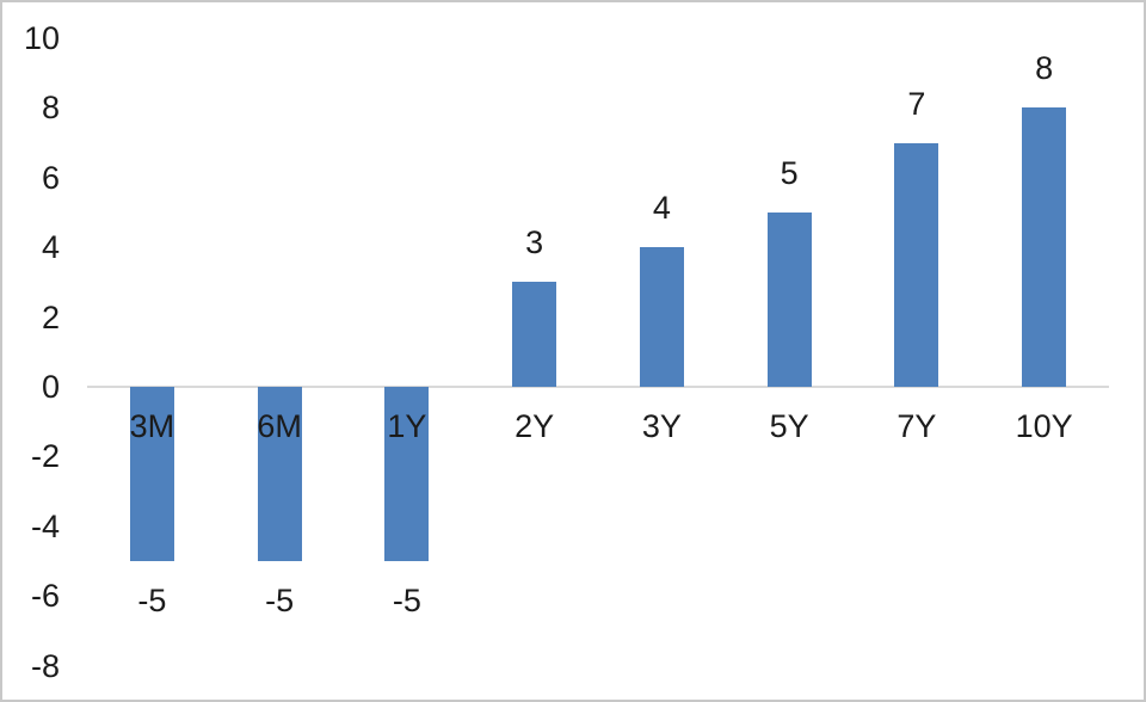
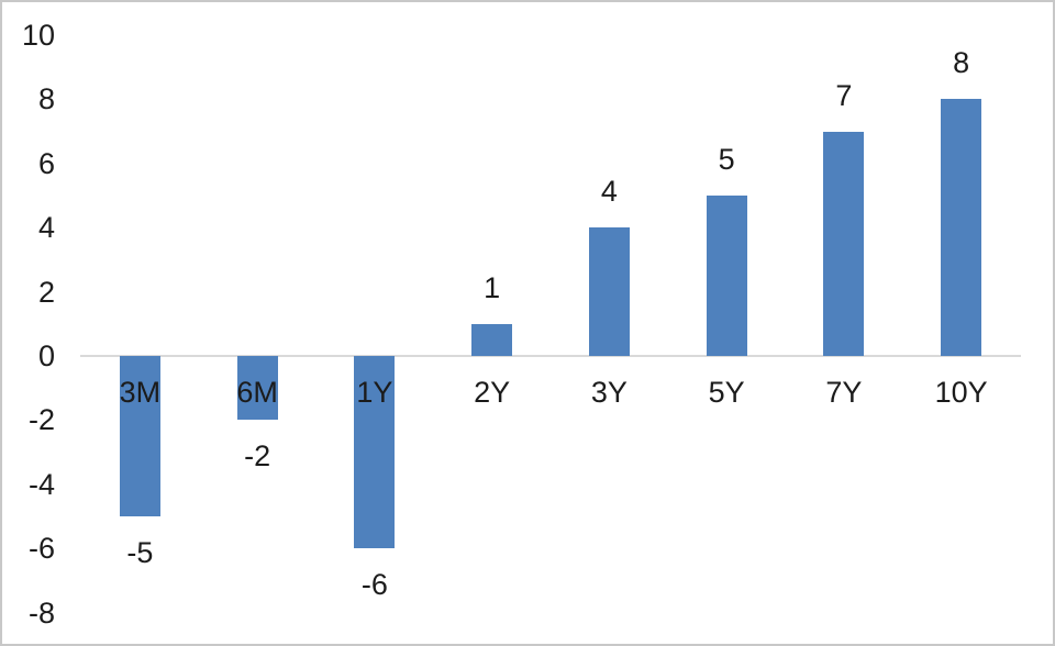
6M: -5 -> -2
1Y: -5 -> -6
2Y: 3 -> 1
